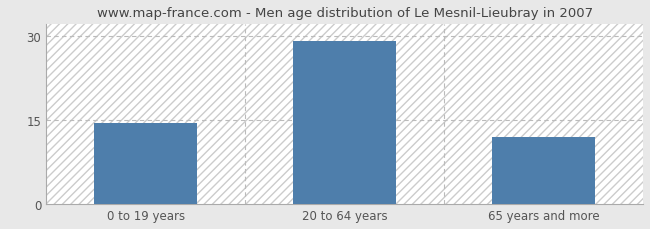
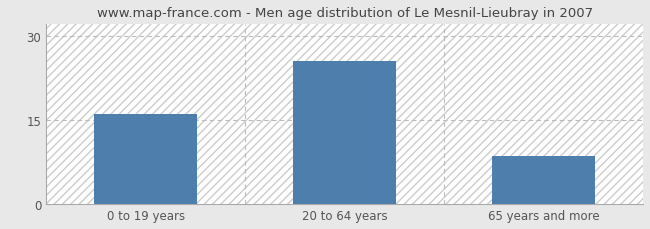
0 to 19 years: 14.5 -> 16.0
20 to 64 years: 29.0 -> 25.4
65 years and more: 12.0 -> 8.6
